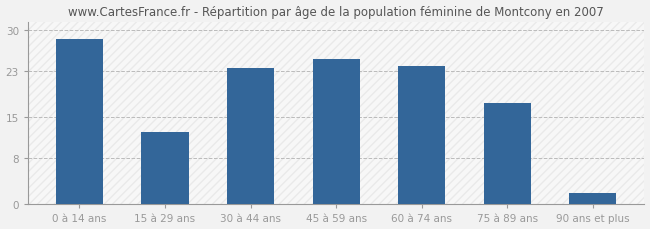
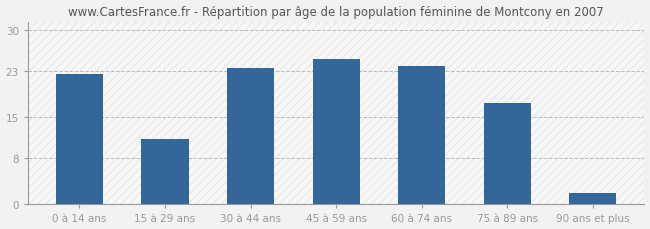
0 à 14 ans: 28.5 -> 22.4
15 à 29 ans: 12.5 -> 11.2
